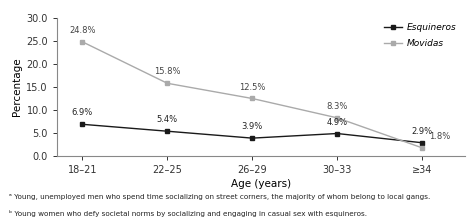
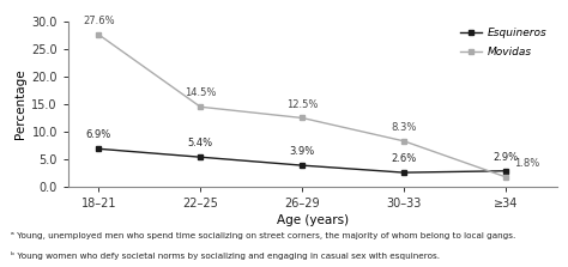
Movidas/18–21: 24.8% -> 27.6%
Movidas/22–25: 15.8% -> 14.5%
Esquineros/30–33: 4.9% -> 2.6%
